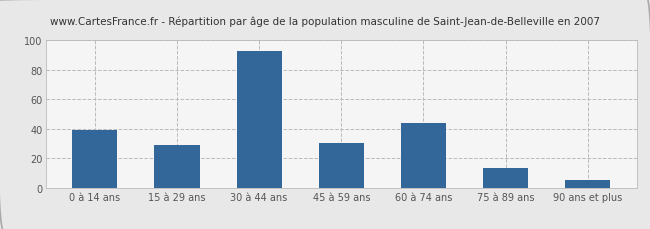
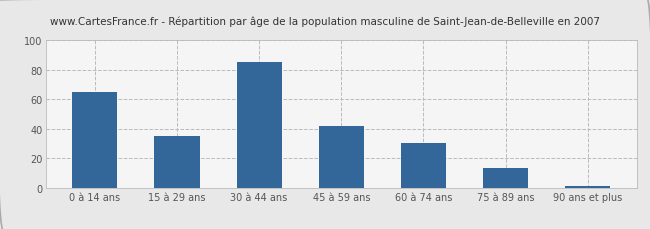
0 à 14 ans: 39 -> 65
15 à 29 ans: 29 -> 35
30 à 44 ans: 93 -> 85
45 à 59 ans: 30 -> 42
60 à 74 ans: 44 -> 30
90 ans et plus: 5 -> 1
